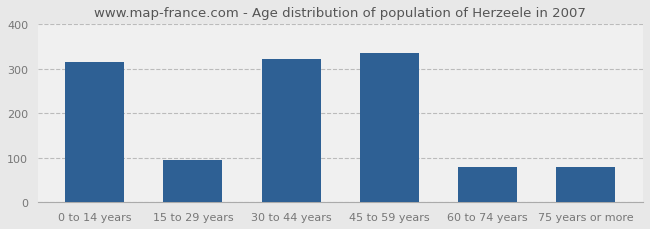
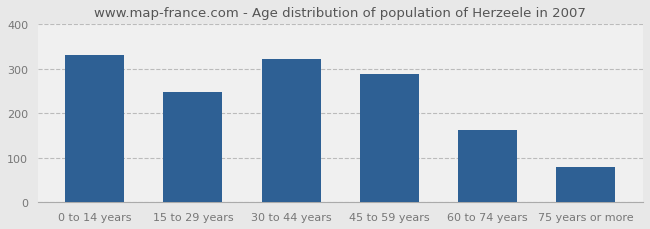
0 to 14 years: 315 -> 330
15 to 29 years: 95 -> 248
45 to 59 years: 335 -> 288
60 to 74 years: 80 -> 163
